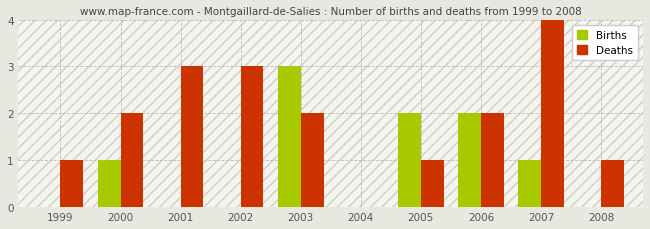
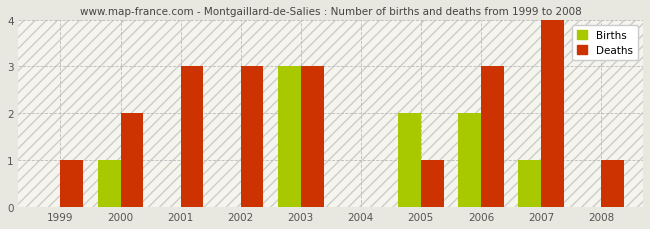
Deaths/2003: 2 -> 3
Deaths/2006: 2 -> 3
